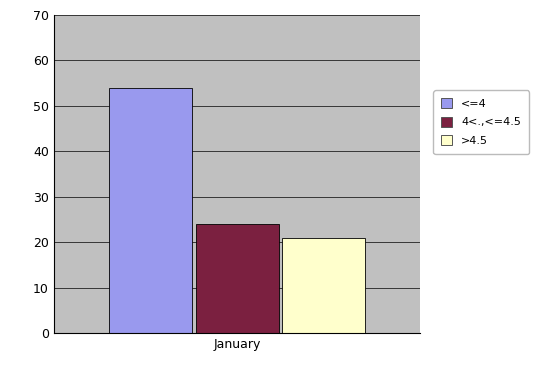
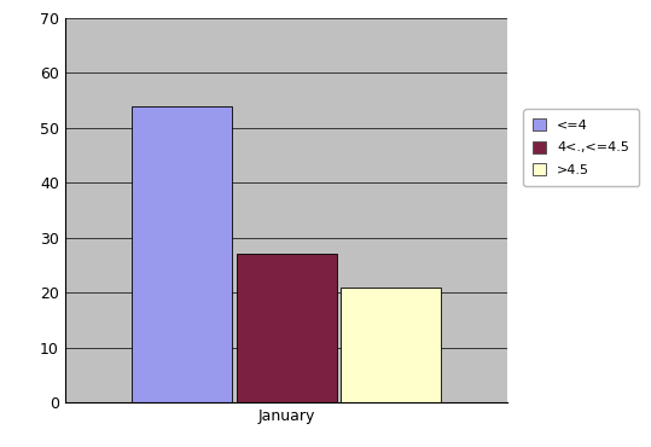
January: 24 -> 27
